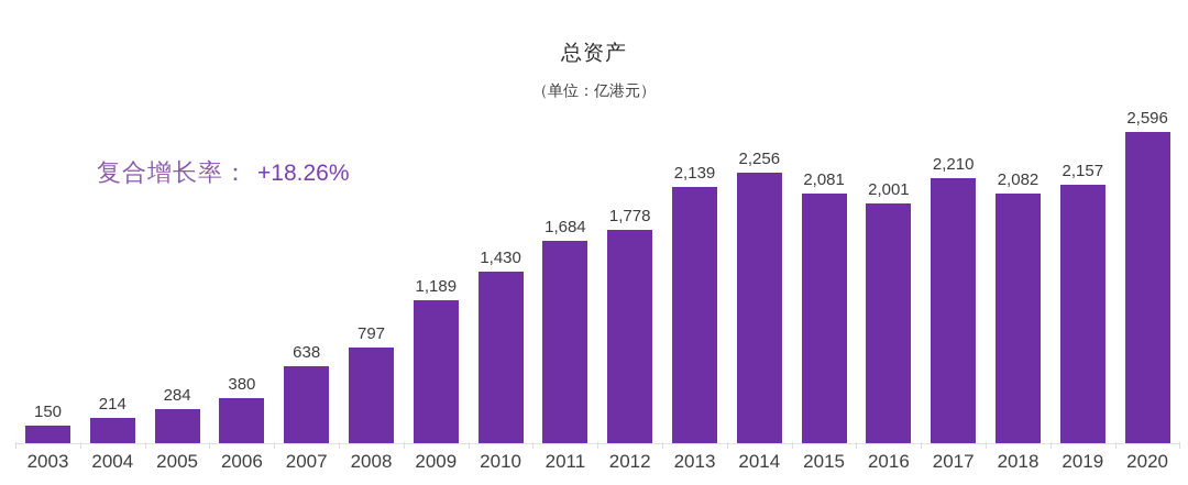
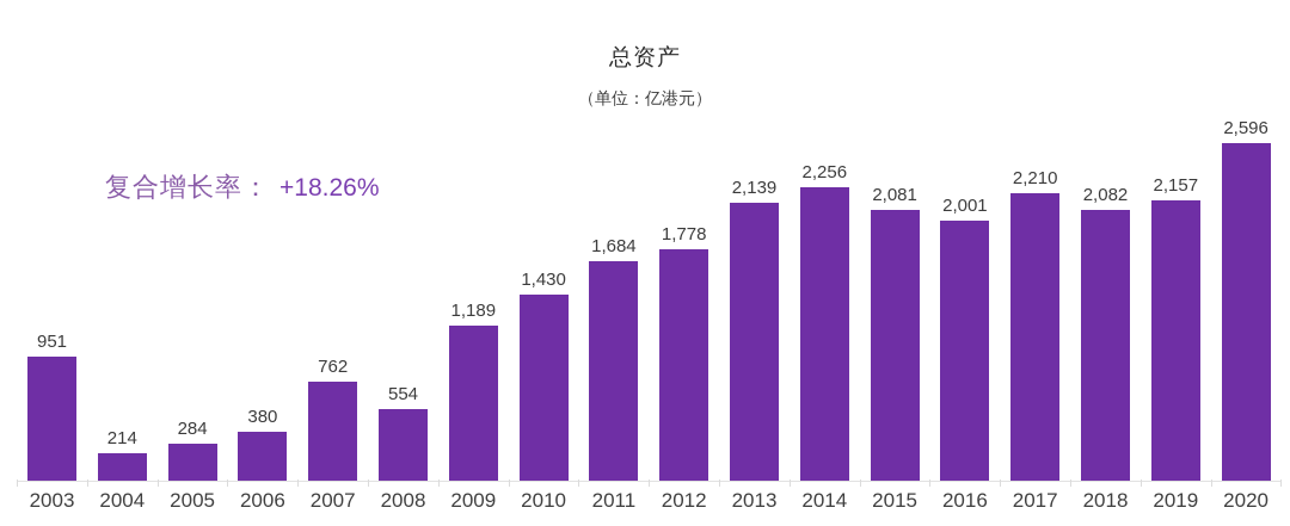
2003: 150 -> 951
2007: 638 -> 762
2008: 797 -> 554
